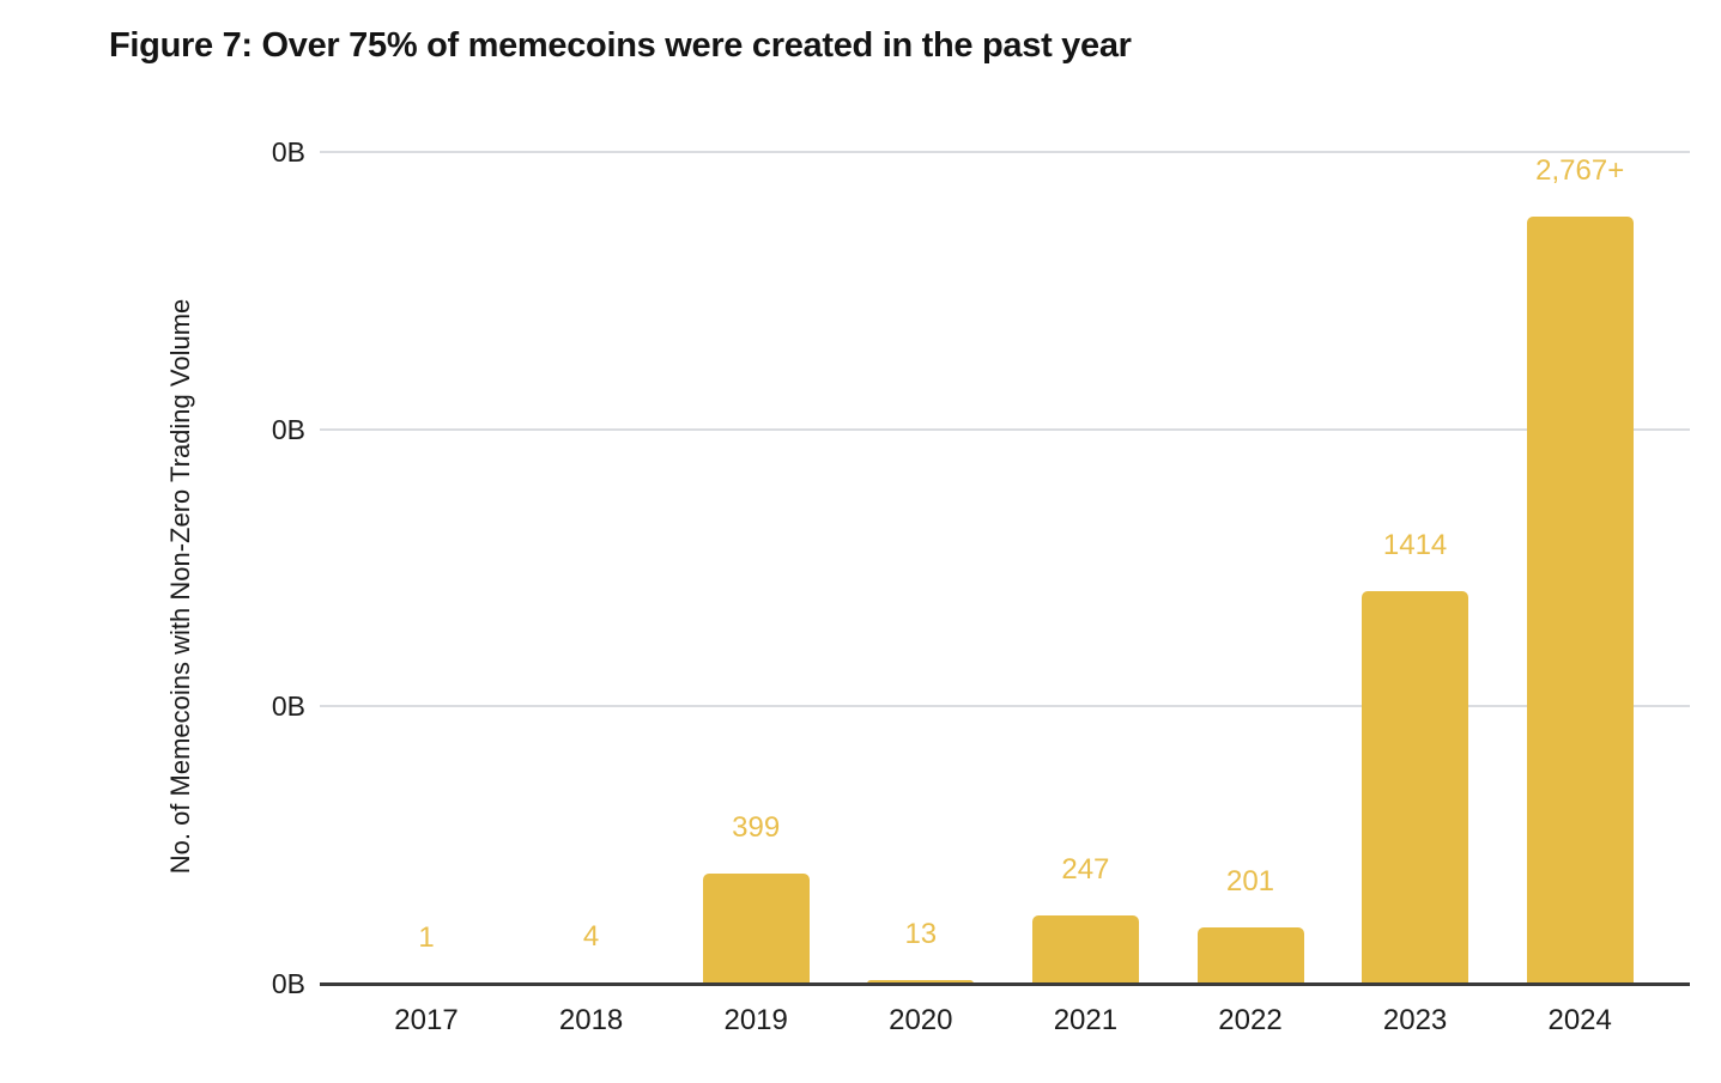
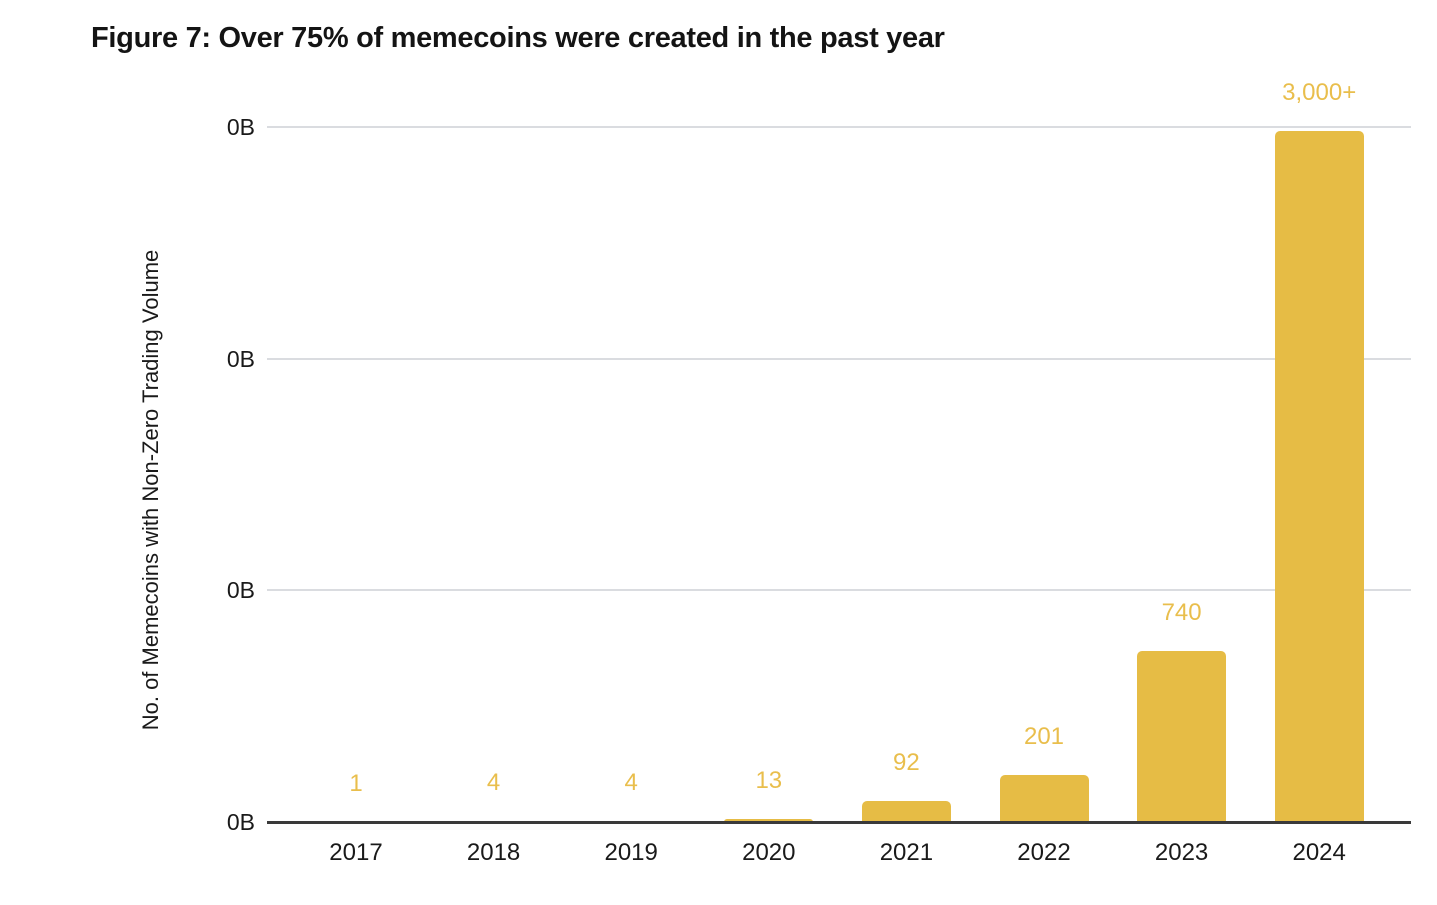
2019: 399 -> 4
2021: 247 -> 92
2023: 1414 -> 740
2024: 2,767 -> 3,000
